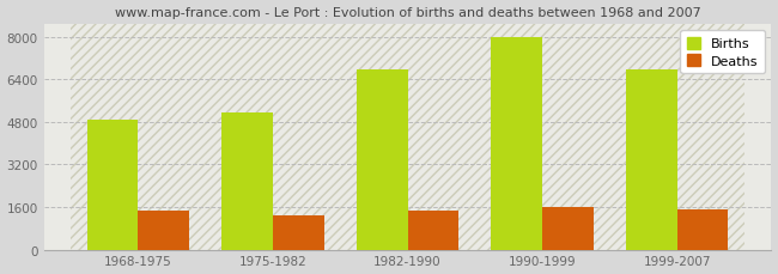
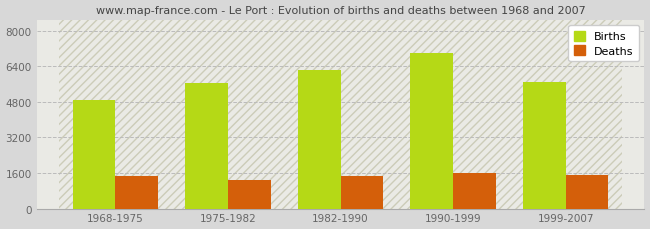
Births/1975-1982: 5150 -> 5650
Births/1982-1990: 6750 -> 6250
Births/1990-1999: 8000 -> 7000
Births/1999-2007: 6750 -> 5700
